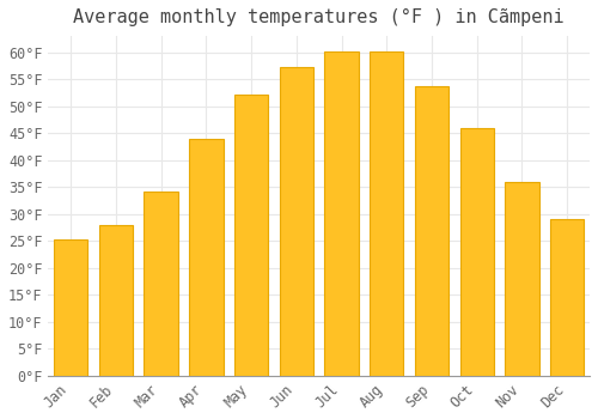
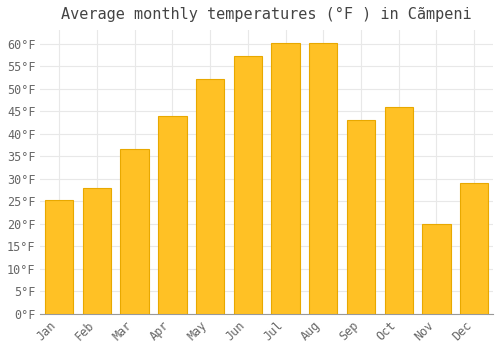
Mar: 34.2°F -> 36.5°F
Sep: 53.8°F -> 43.0°F
Nov: 36.0°F -> 20.0°F
